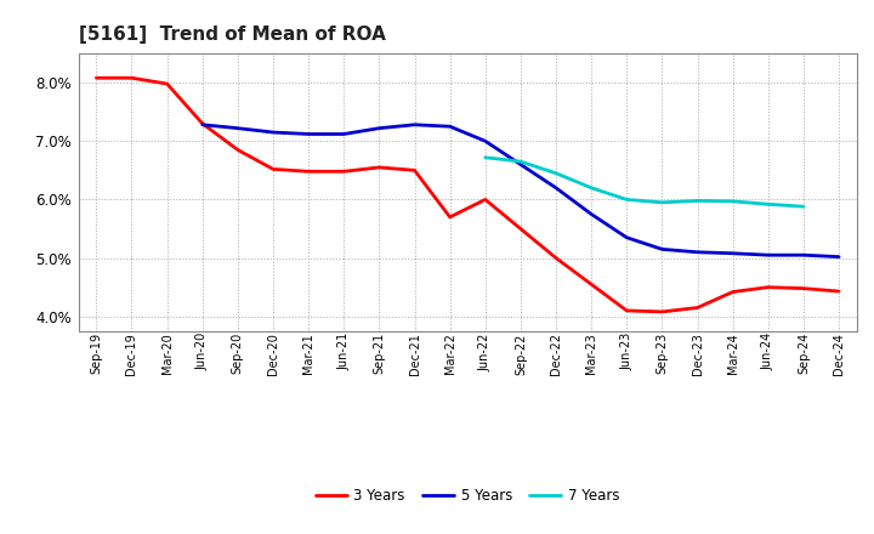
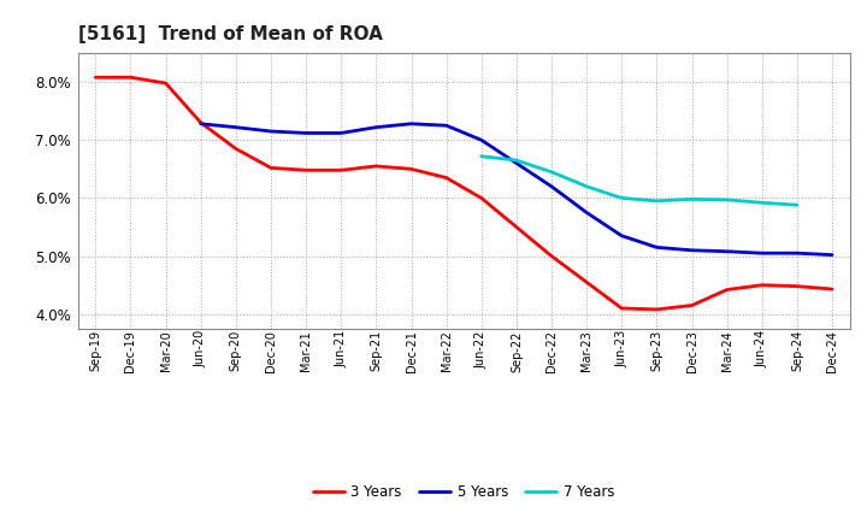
3 Years/Mar-22: 5.70% -> 6.35%
